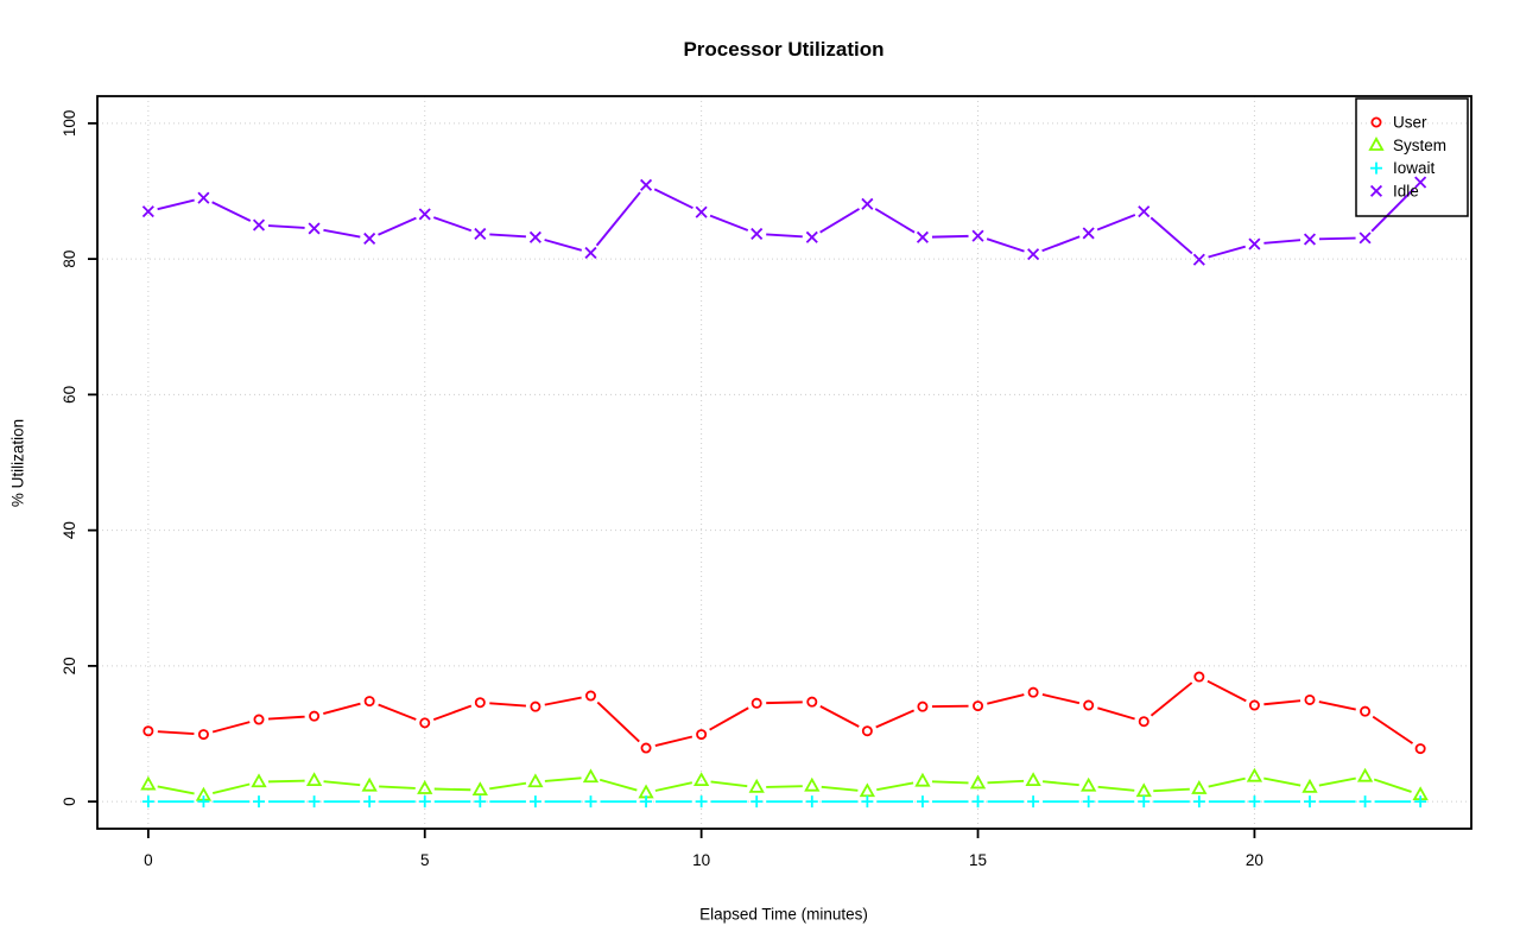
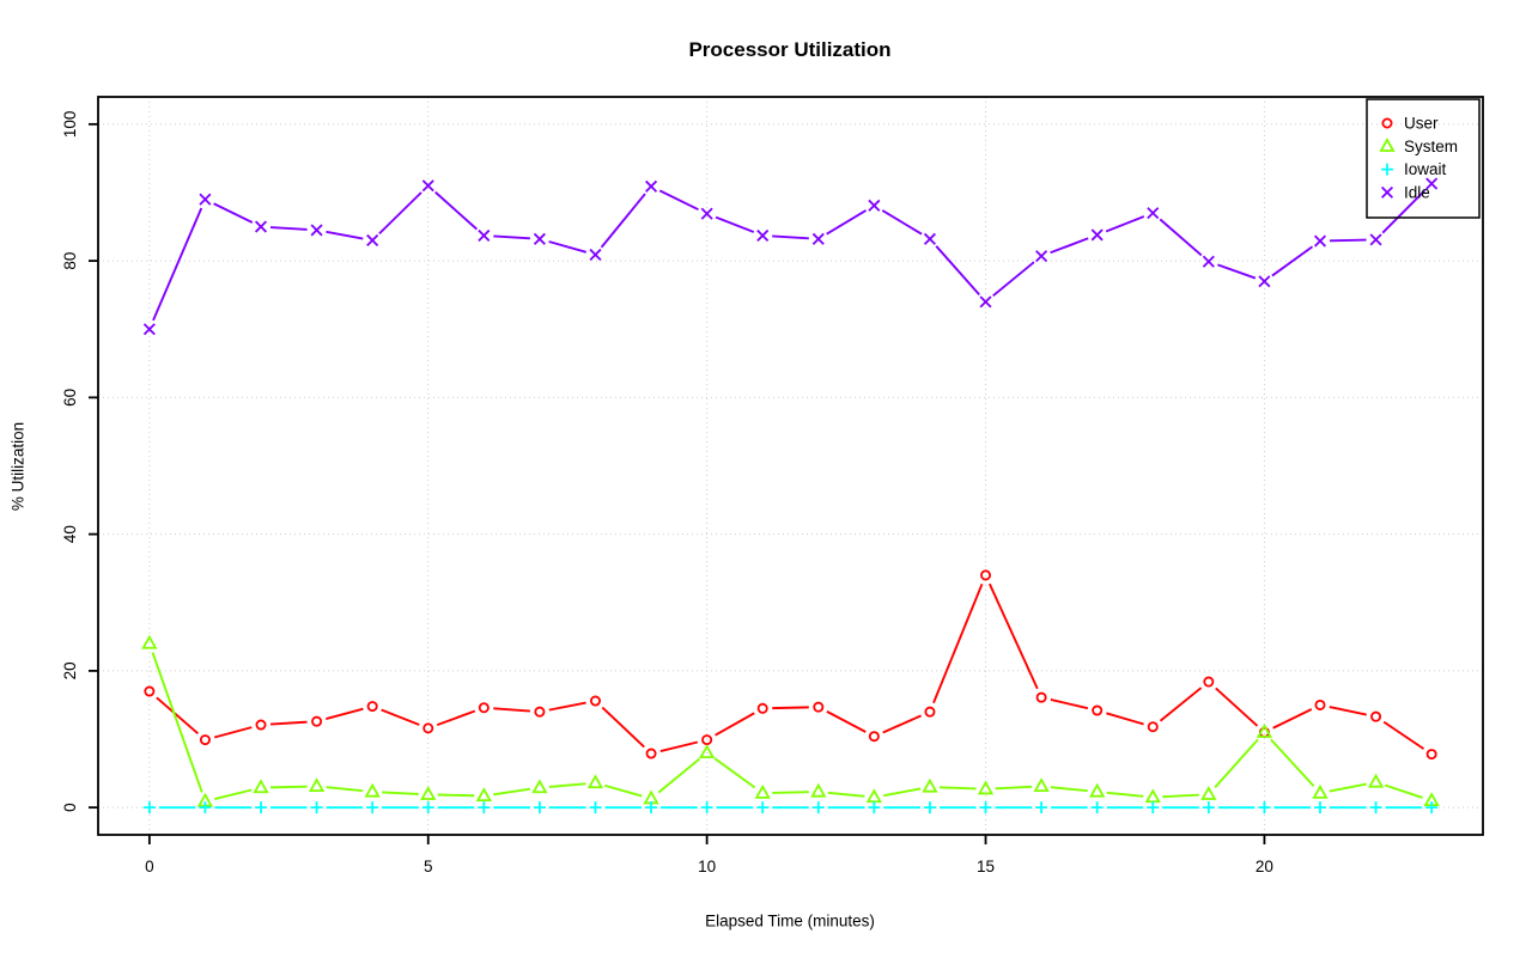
User/0: 10 -> 17
System/0: 2 -> 24
Idle/0: 87 -> 70
Idle/5: 87 -> 91
System/10: 3 -> 8
User/15: 14 -> 34
Idle/15: 83 -> 74
User/20: 14 -> 11
System/20: 4 -> 11
Idle/20: 82 -> 77
